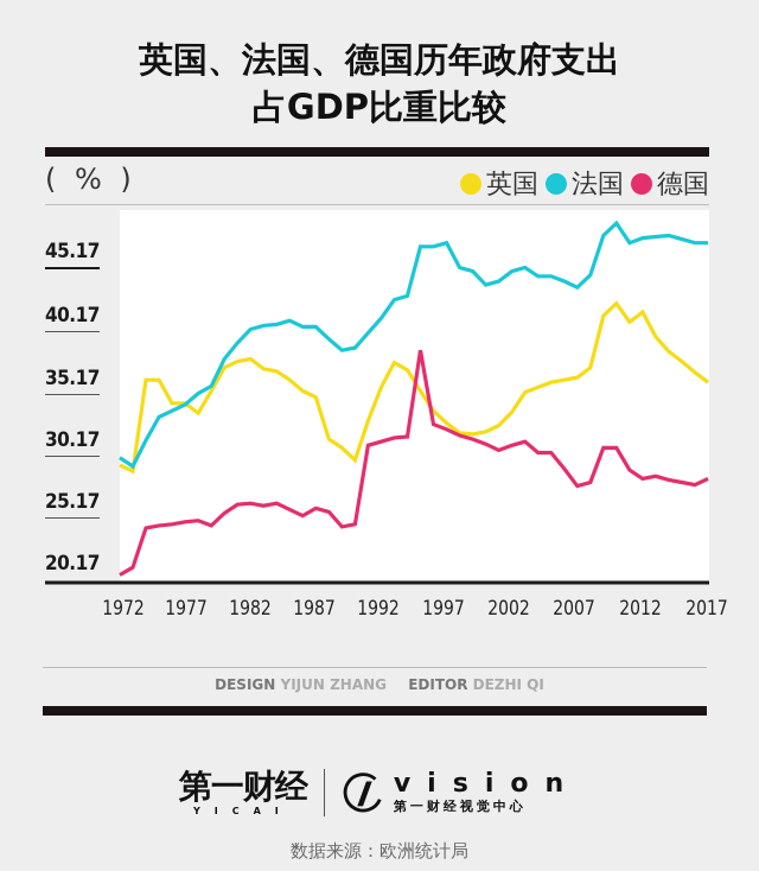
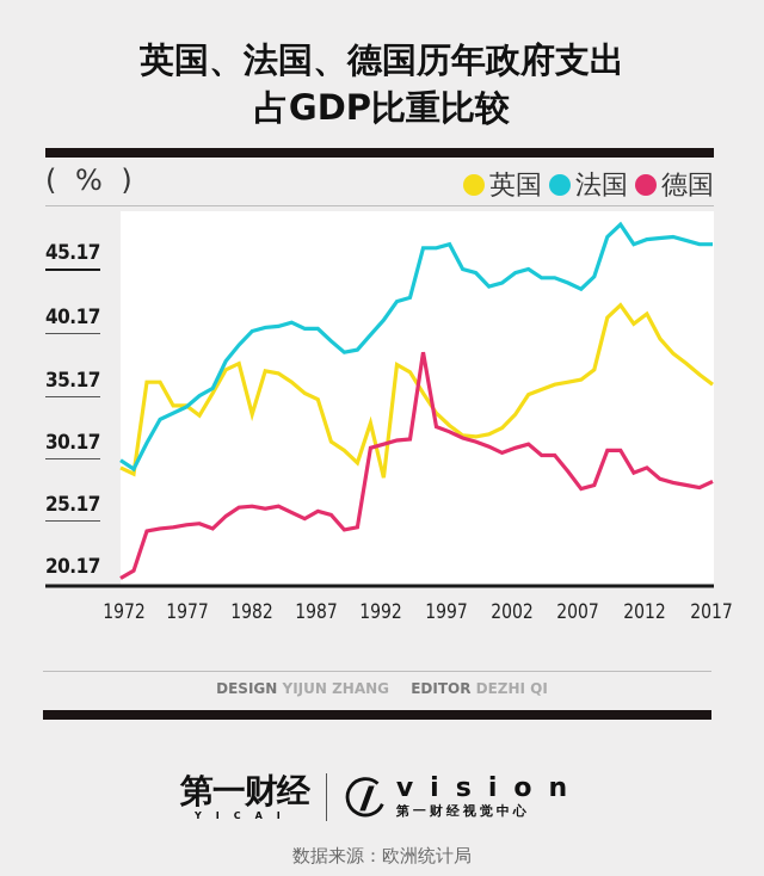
英国/1982: 38.2 -> 33.9
英国/1992: 35.9 -> 28.8
德国/2012: 28.5 -> 29.6
